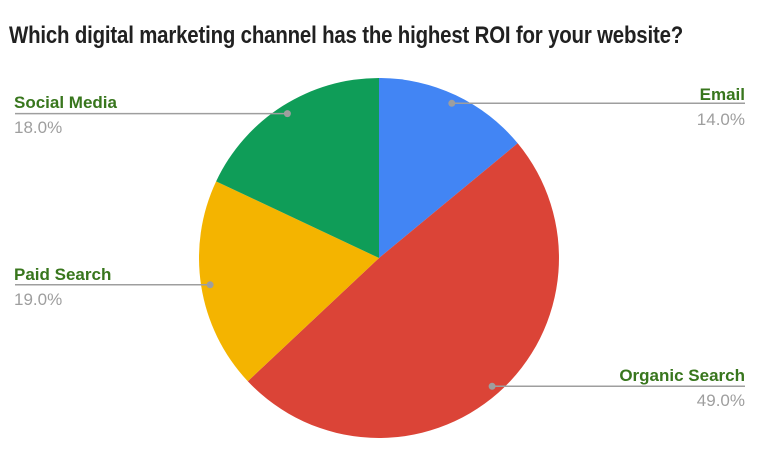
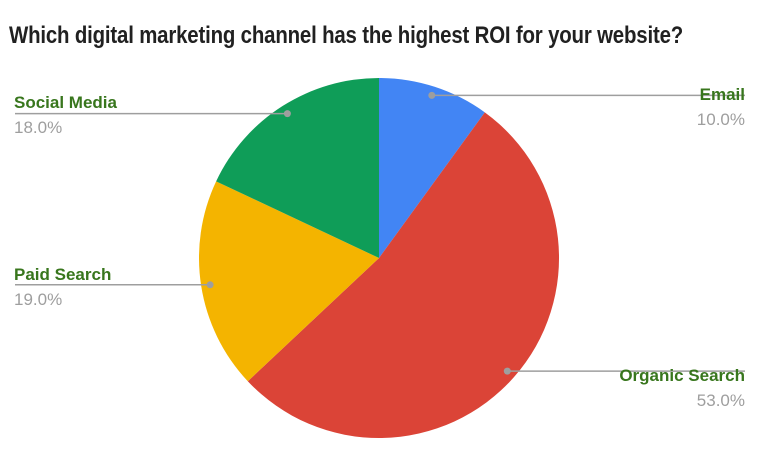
Email: 14.0% -> 10.0%
Organic Search: 49.0% -> 53.0%
